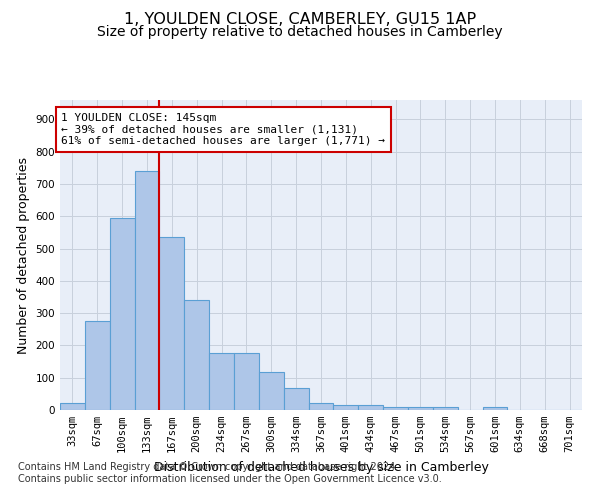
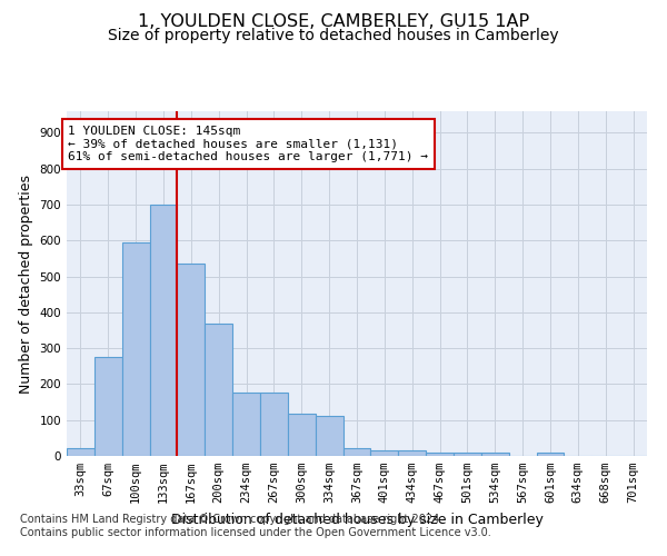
133sqm: 740 -> 700
200sqm: 340 -> 370
334sqm: 67 -> 110
